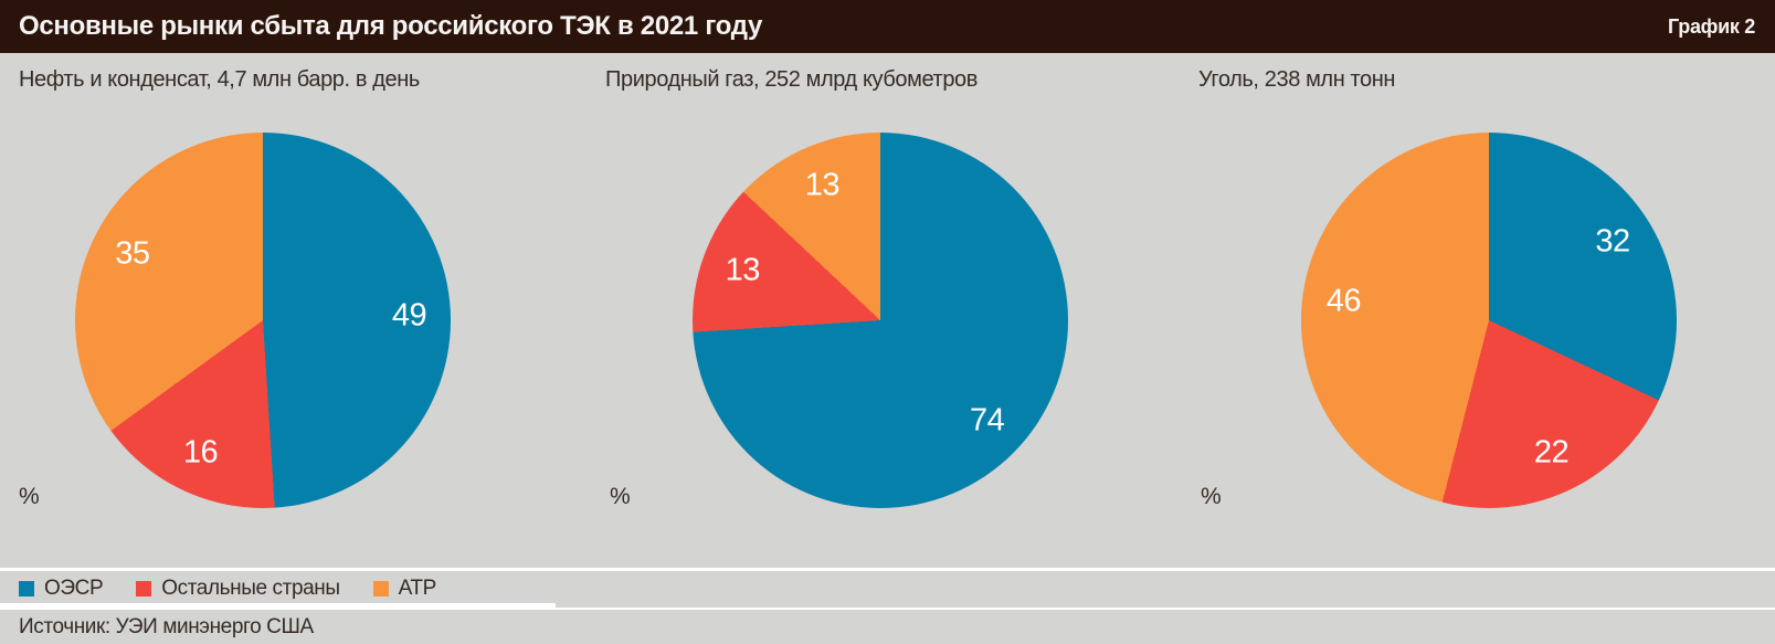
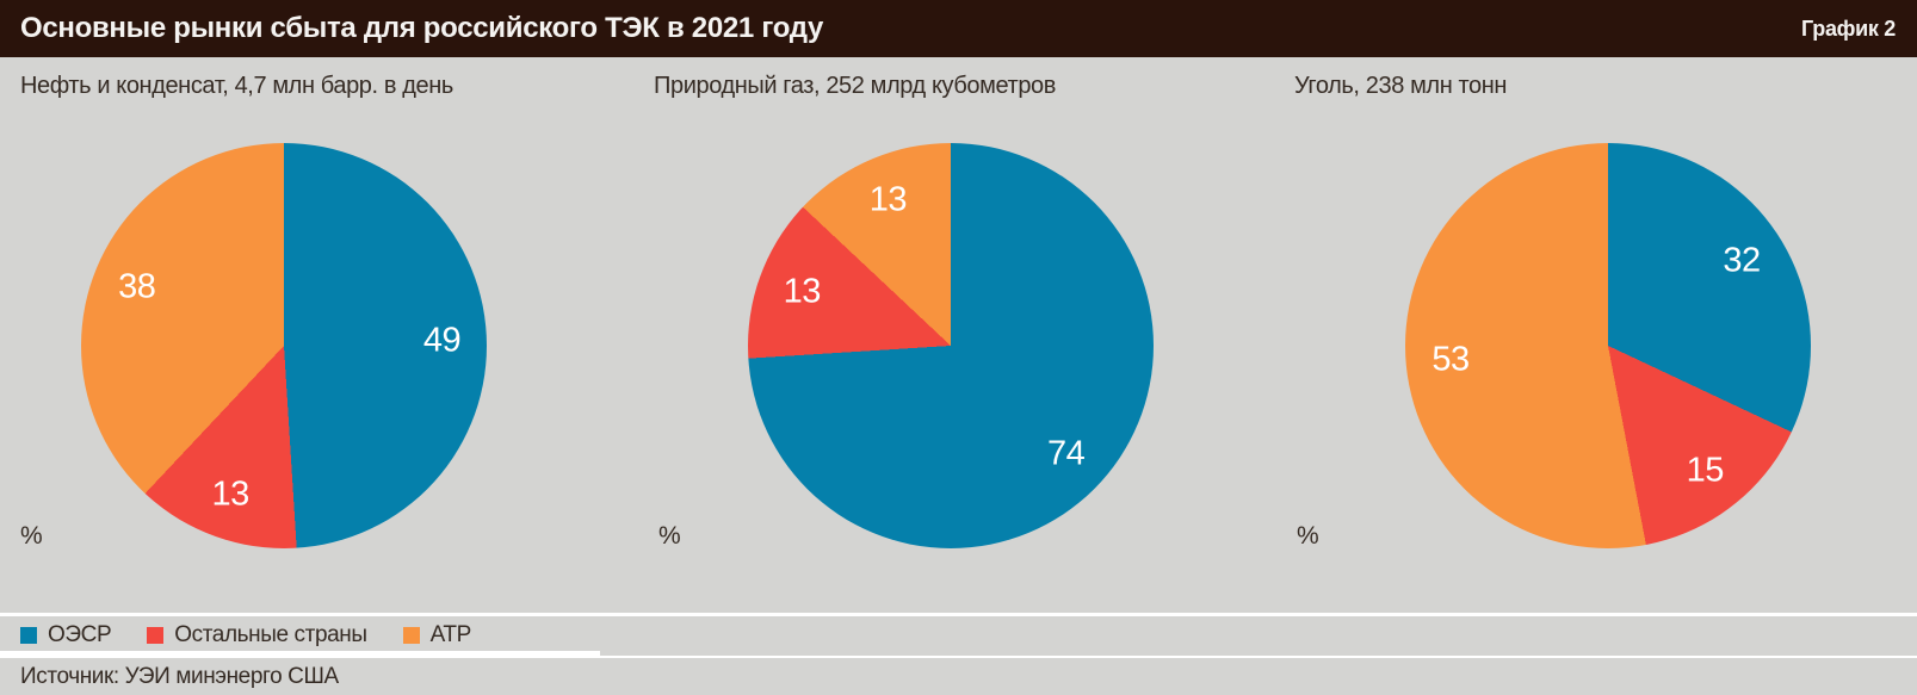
Нефть и конденсат, 4,7 млн барр. в день/Остальные страны: 16 -> 13
Нефть и конденсат, 4,7 млн барр. в день/АТР: 35 -> 38
Уголь, 238 млн тонн/Остальные страны: 22 -> 15
Уголь, 238 млн тонн/АТР: 46 -> 53
